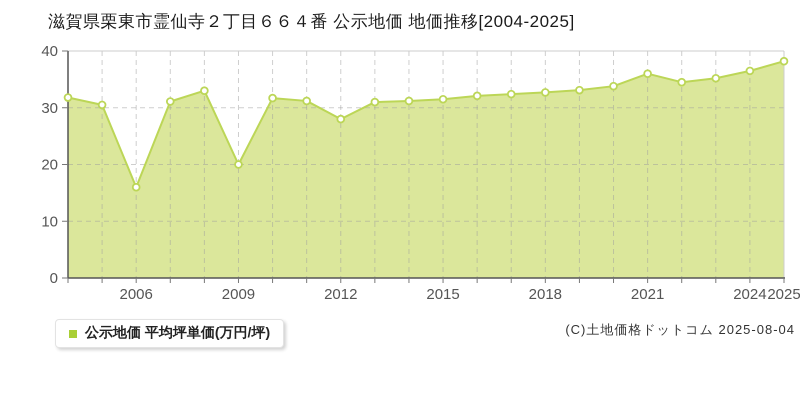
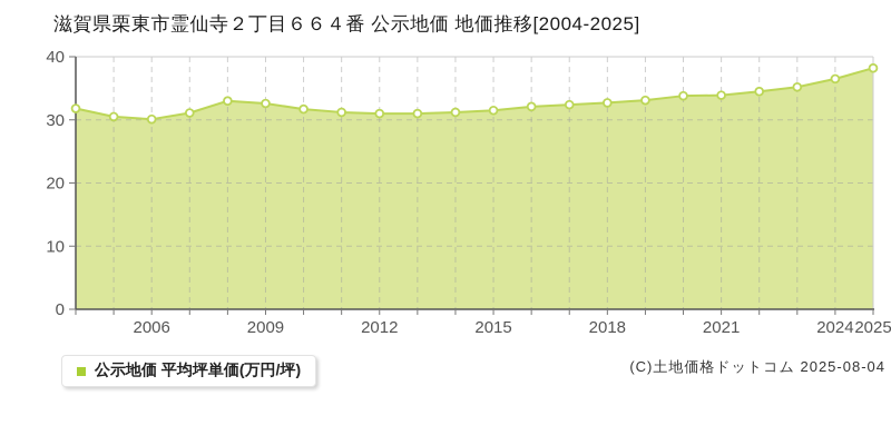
2006: 16 -> 30
2009: 20 -> 33
2012: 28 -> 31
2021: 36 -> 34
